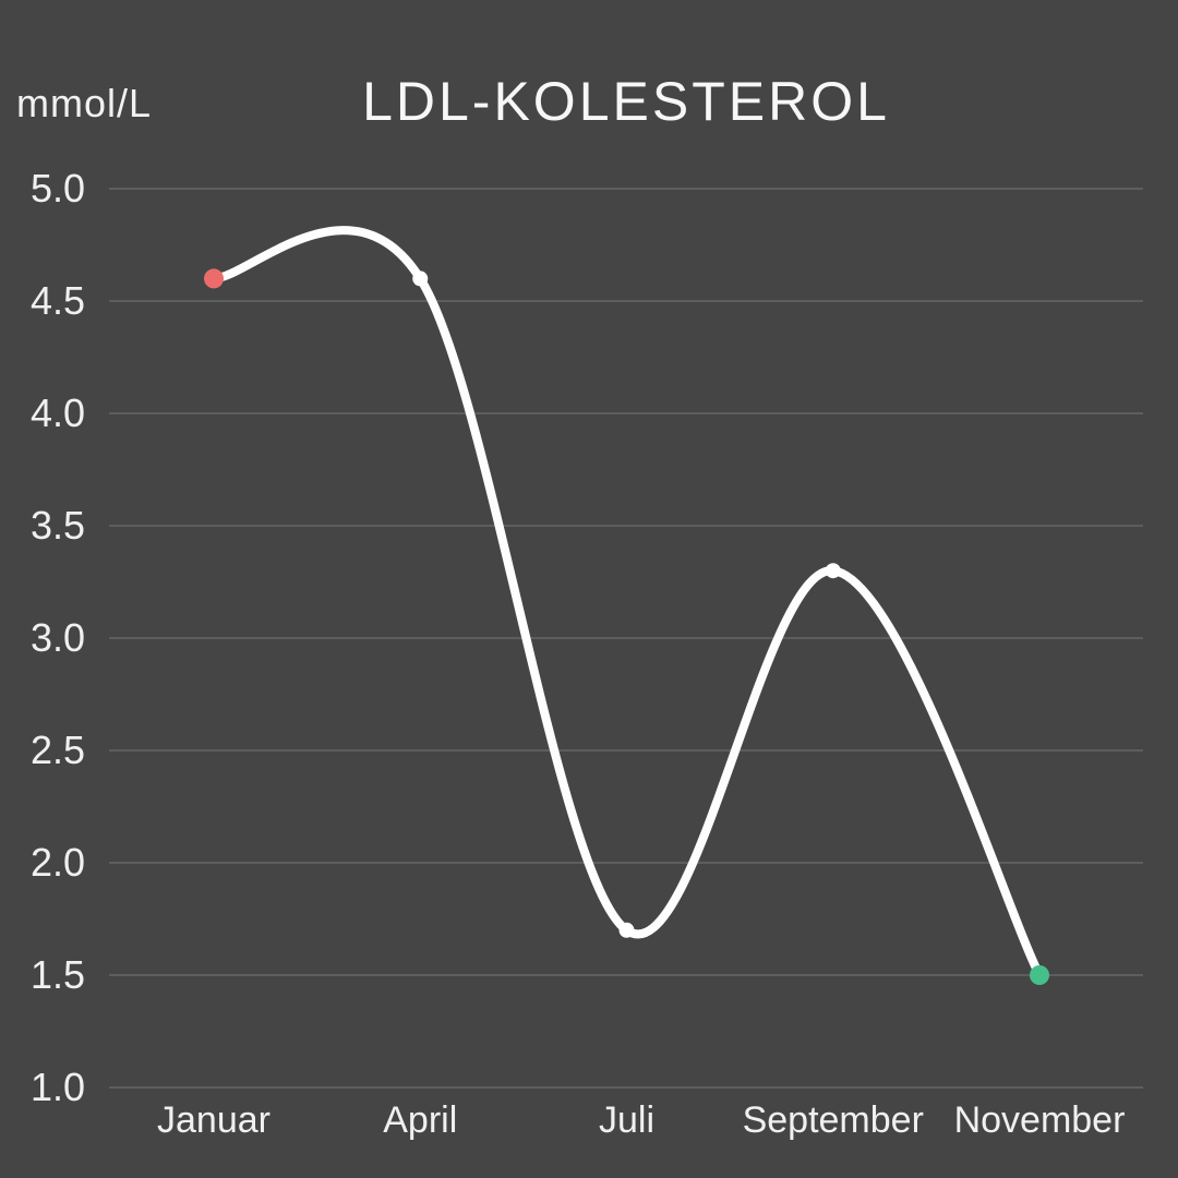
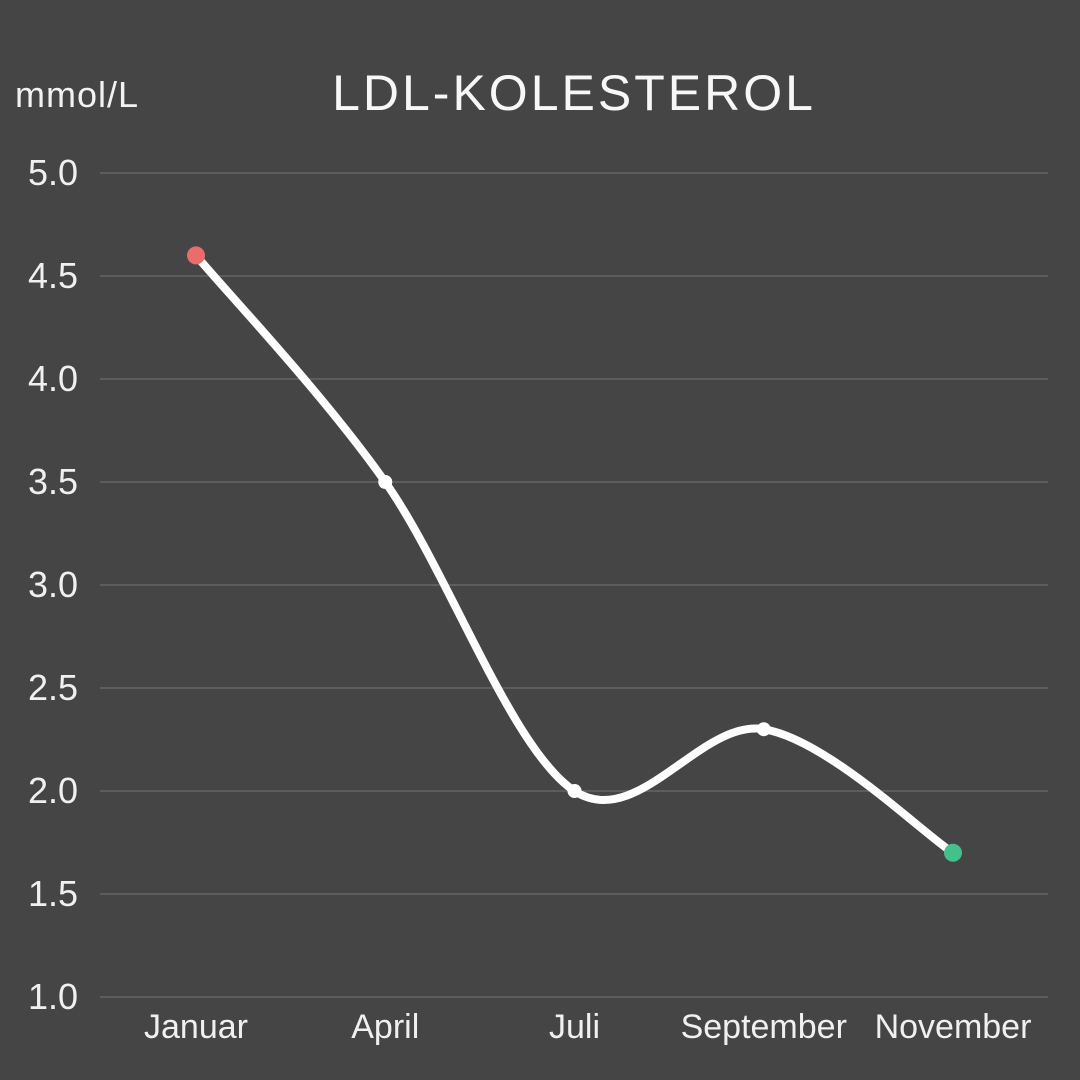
April: 4.6 -> 3.5
Juli: 1.7 -> 2.0
September: 3.3 -> 2.3
November: 1.5 -> 1.7
